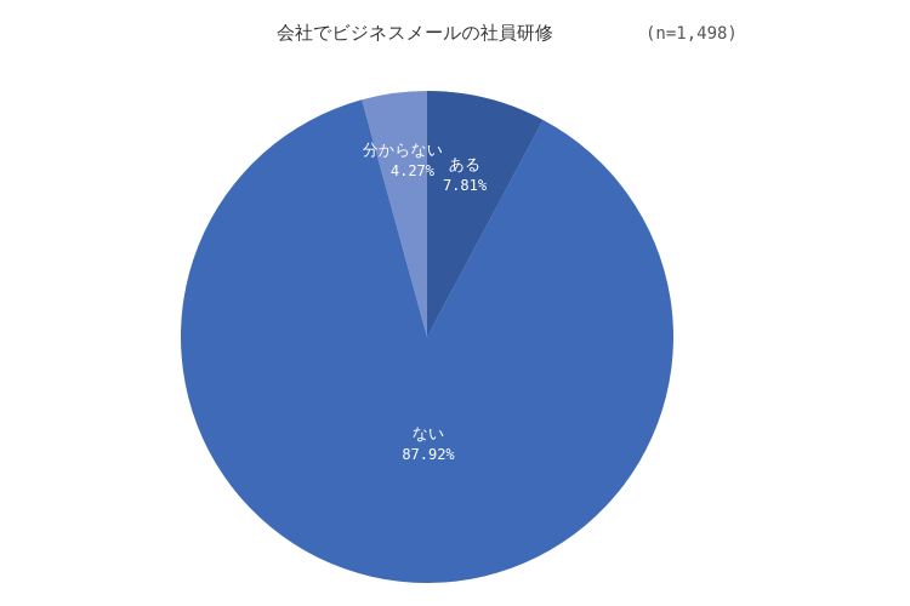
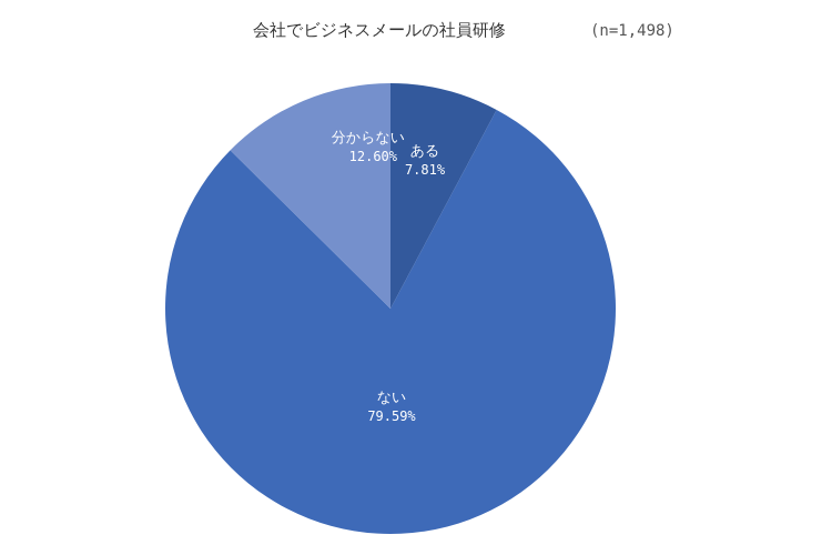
ない: 87.92% -> 79.59%
分からない: 4.27% -> 12.60%
